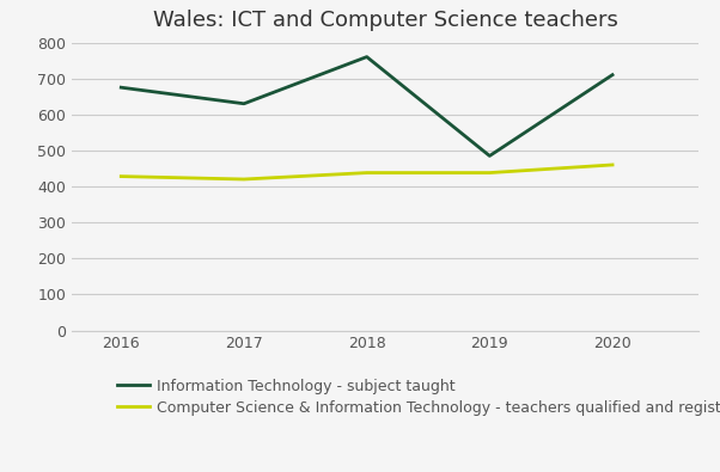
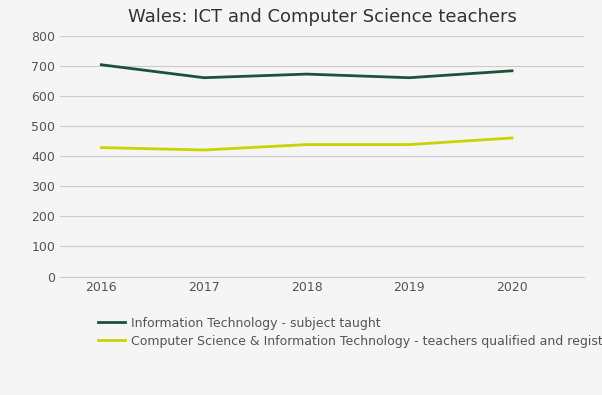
Information Technology - subject taught/2016: 675 -> 703
Information Technology - subject taught/2017: 630 -> 660
Information Technology - subject taught/2018: 760 -> 672
Information Technology - subject taught/2019: 485 -> 660
Information Technology - subject taught/2020: 710 -> 683
